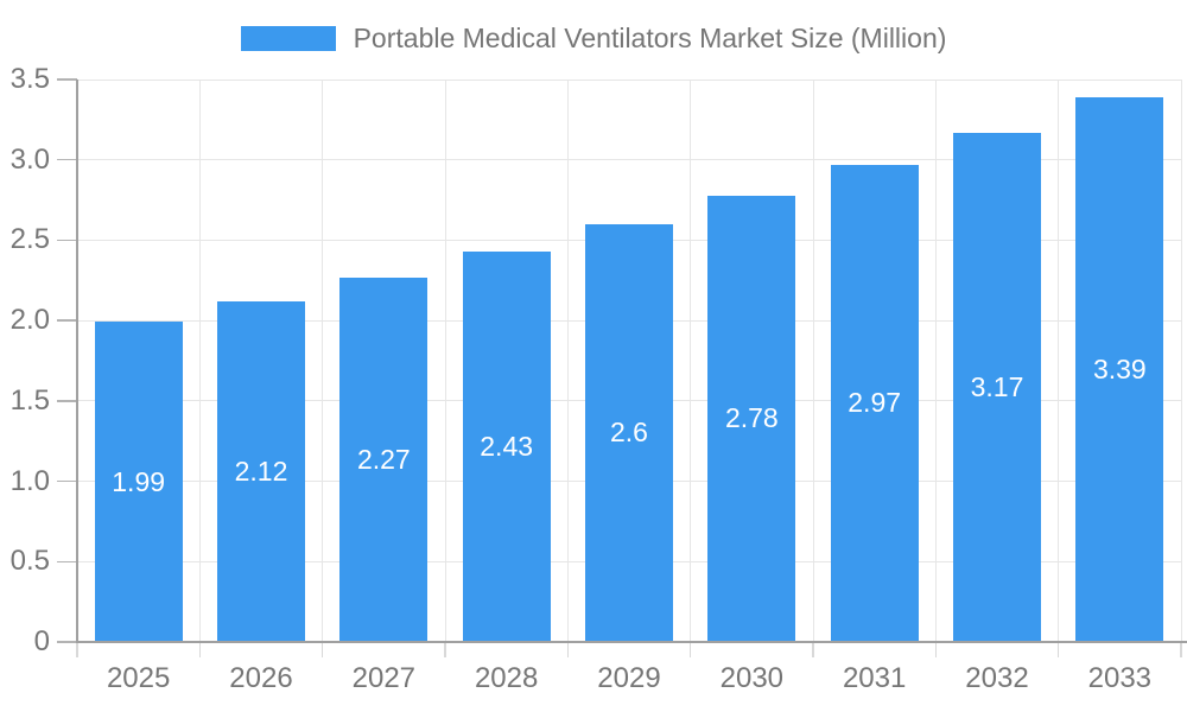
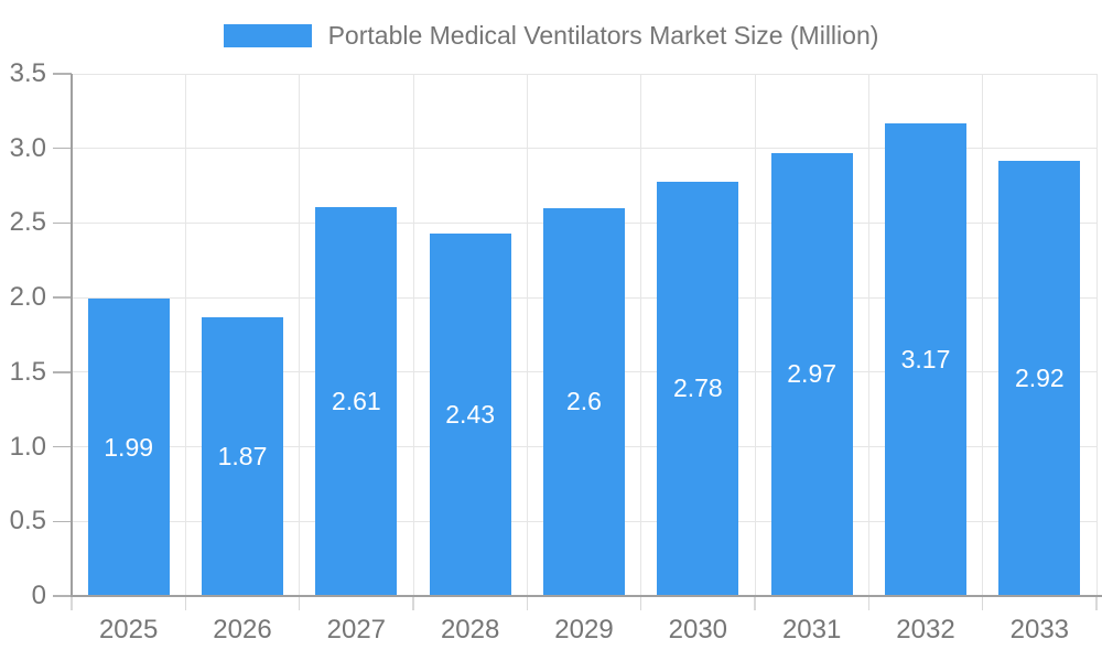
2026: 2.12 -> 1.87
2027: 2.27 -> 2.61
2033: 3.39 -> 2.92
